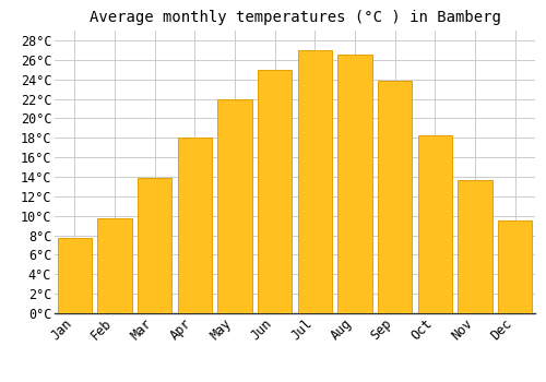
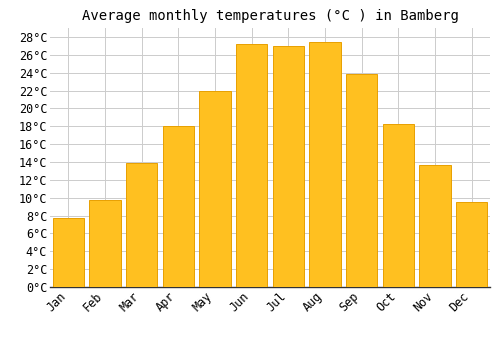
Jun: 25.0°C -> 27.2°C
Aug: 26.5°C -> 27.4°C
